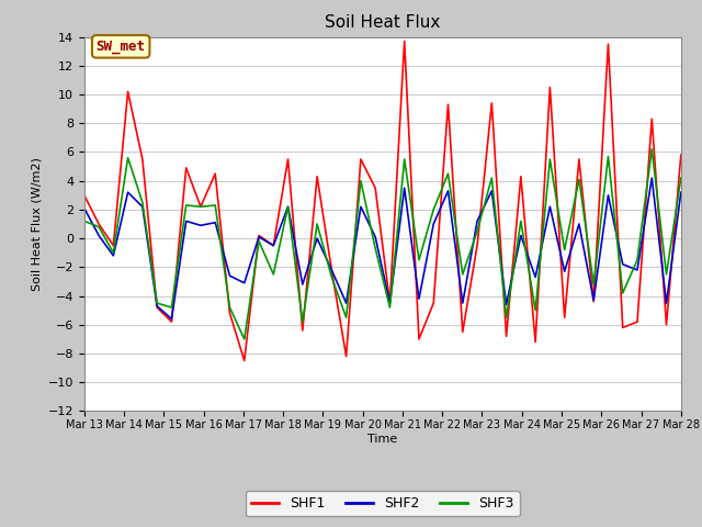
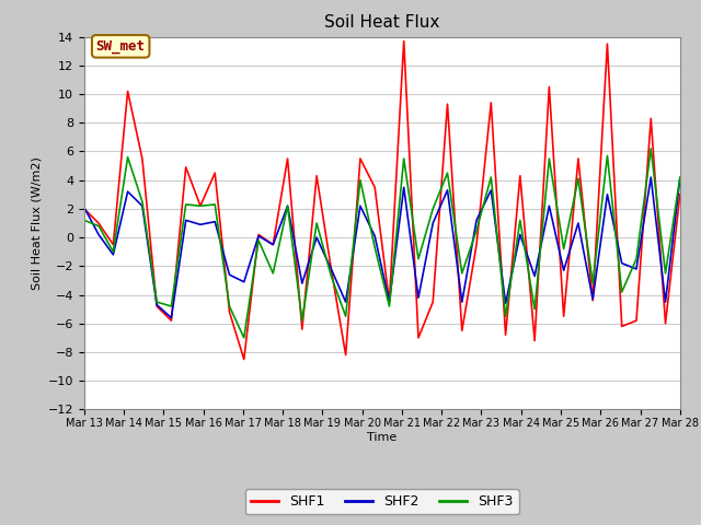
SHF1/Mar 13: 3.0 -> 2.0
SHF1/Mar 28: 5.8 -> 3.0
SHF2/Mar 28: 3.2 -> 4.1
